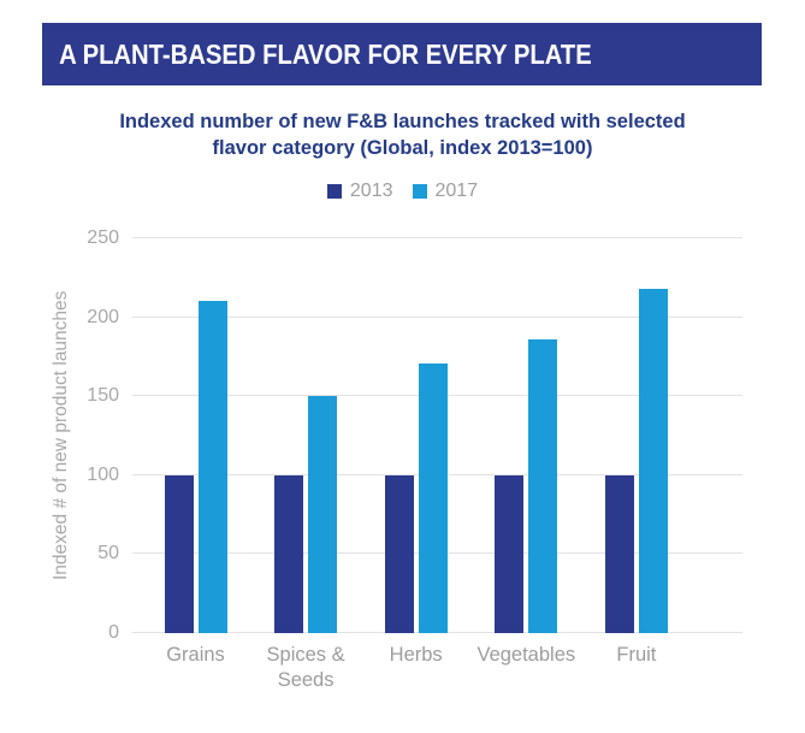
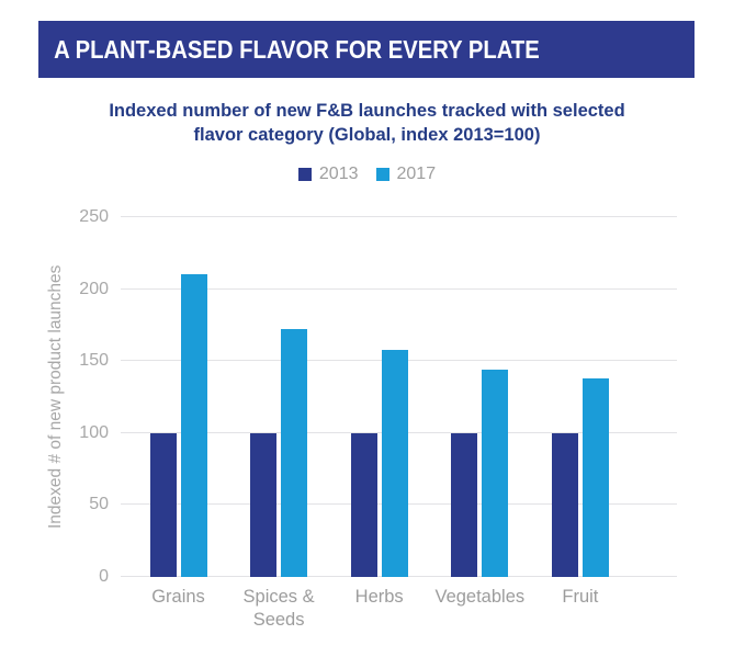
2017/Spices & Seeds: 150 -> 172
2017/Herbs: 171 -> 158
2017/Vegetables: 186 -> 144
2017/Fruit: 218 -> 138
